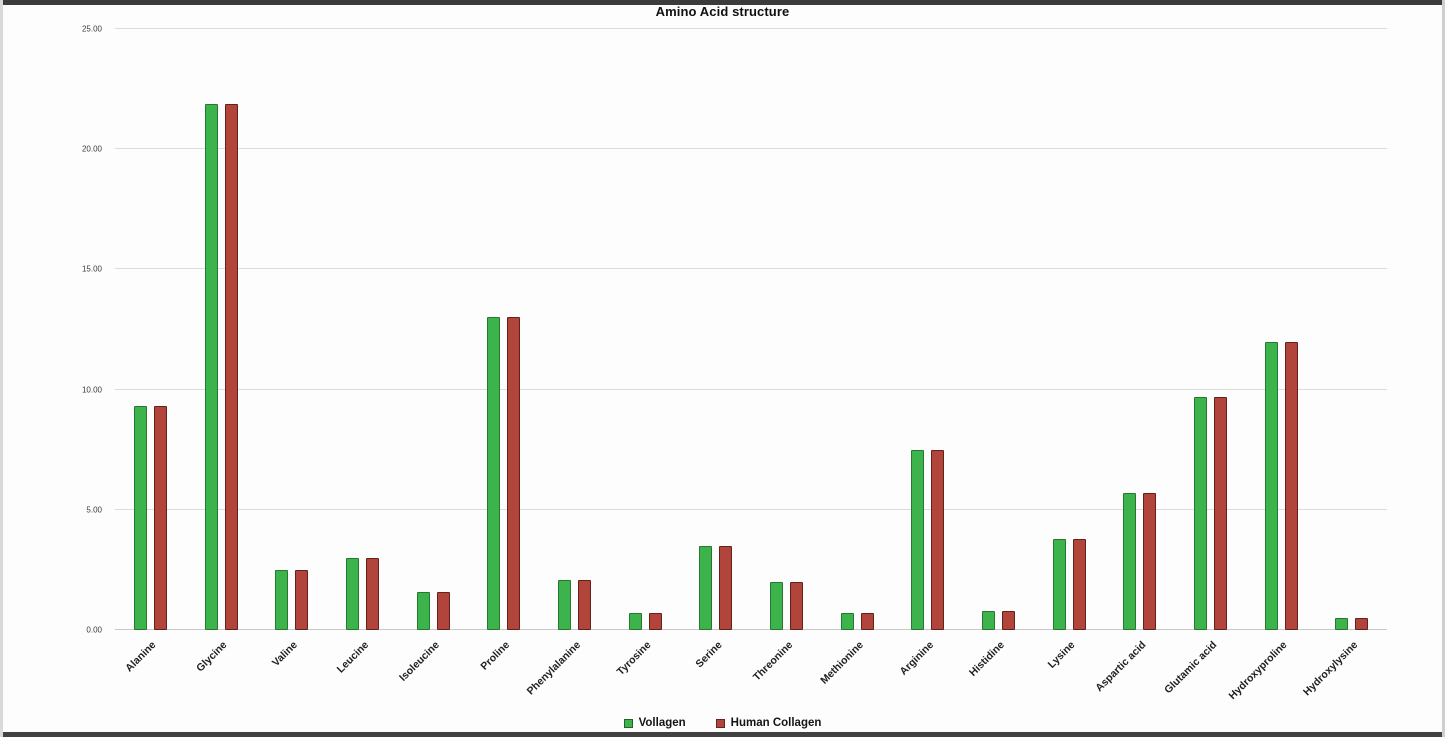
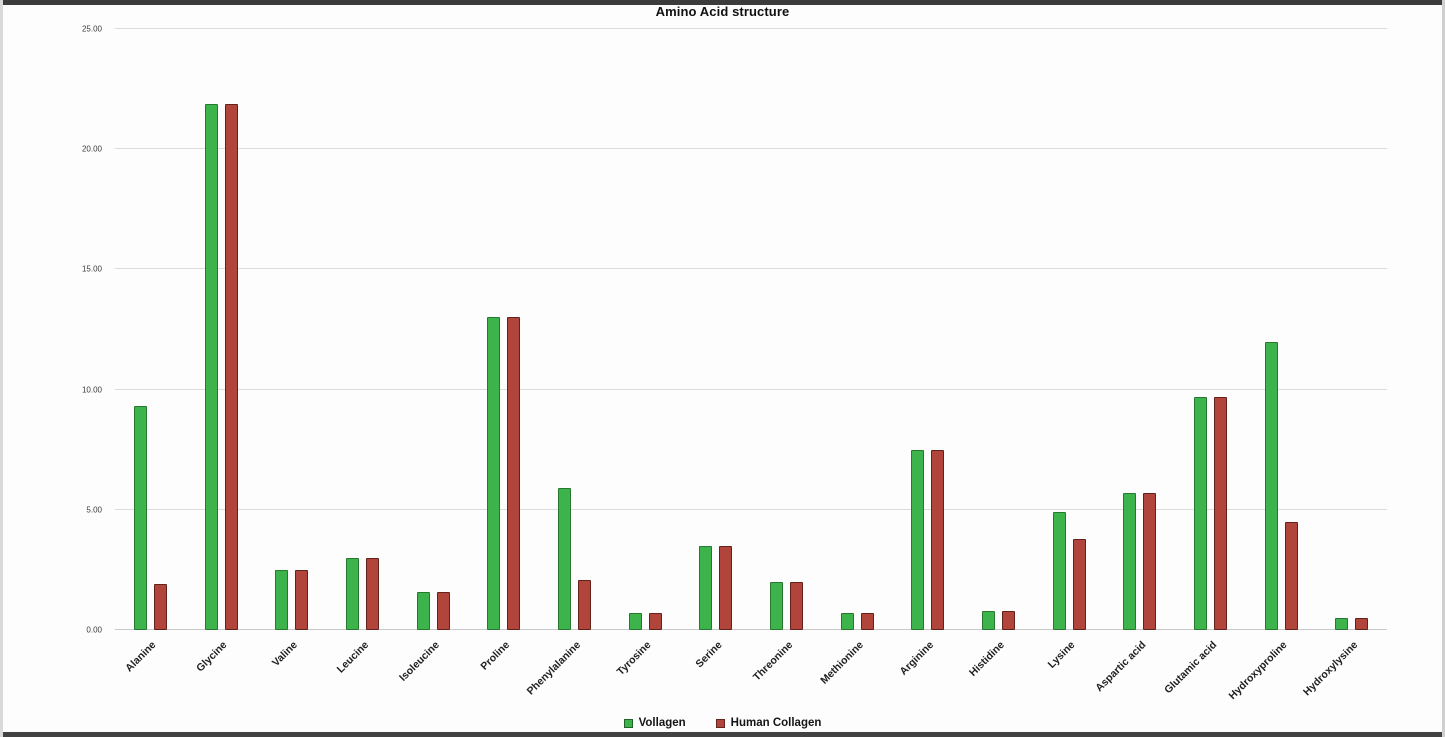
Human Collagen/Alanine: 9.3 -> 1.9
Vollagen/Phenylalanine: 2.1 -> 5.9
Vollagen/Lysine: 3.8 -> 4.9
Human Collagen/Hydroxyproline: 12.0 -> 4.5
